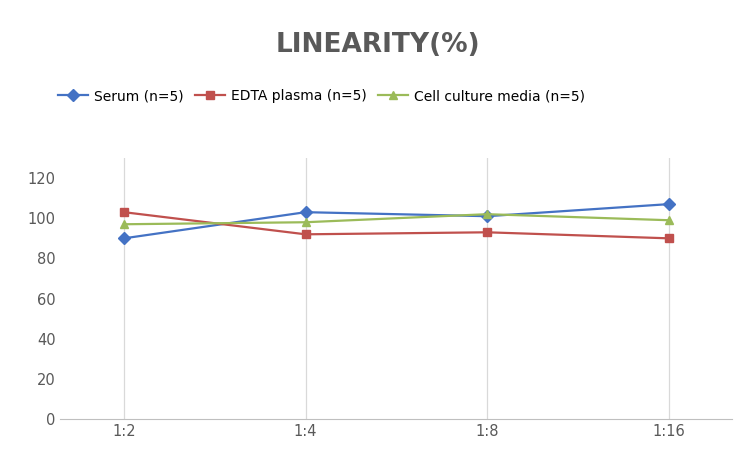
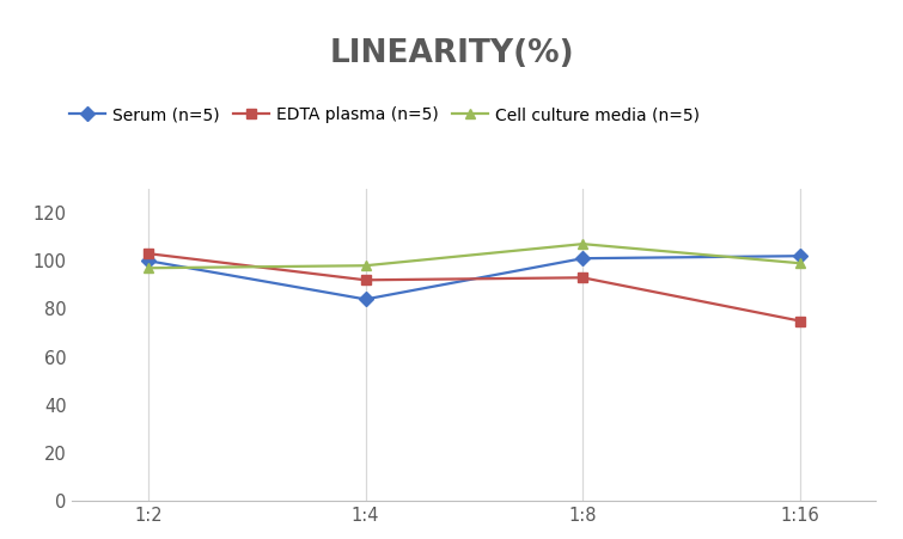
Serum (n=5)/1:2: 90 -> 100
Serum (n=5)/1:4: 103 -> 84
Cell culture media (n=5)/1:8: 102 -> 107
Serum (n=5)/1:16: 107 -> 102
EDTA plasma (n=5)/1:16: 90 -> 75
